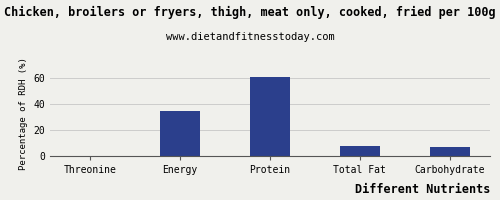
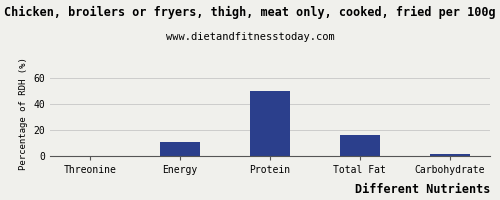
Energy: 35 -> 11
Protein: 61 -> 50
Total Fat: 8 -> 16
Carbohydrate: 7 -> 1
